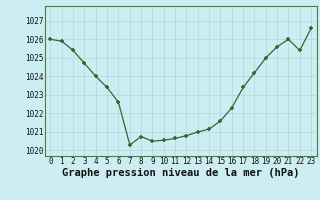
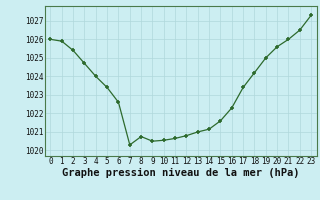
22: 1025.4 -> 1026.5
23: 1026.6 -> 1027.3
